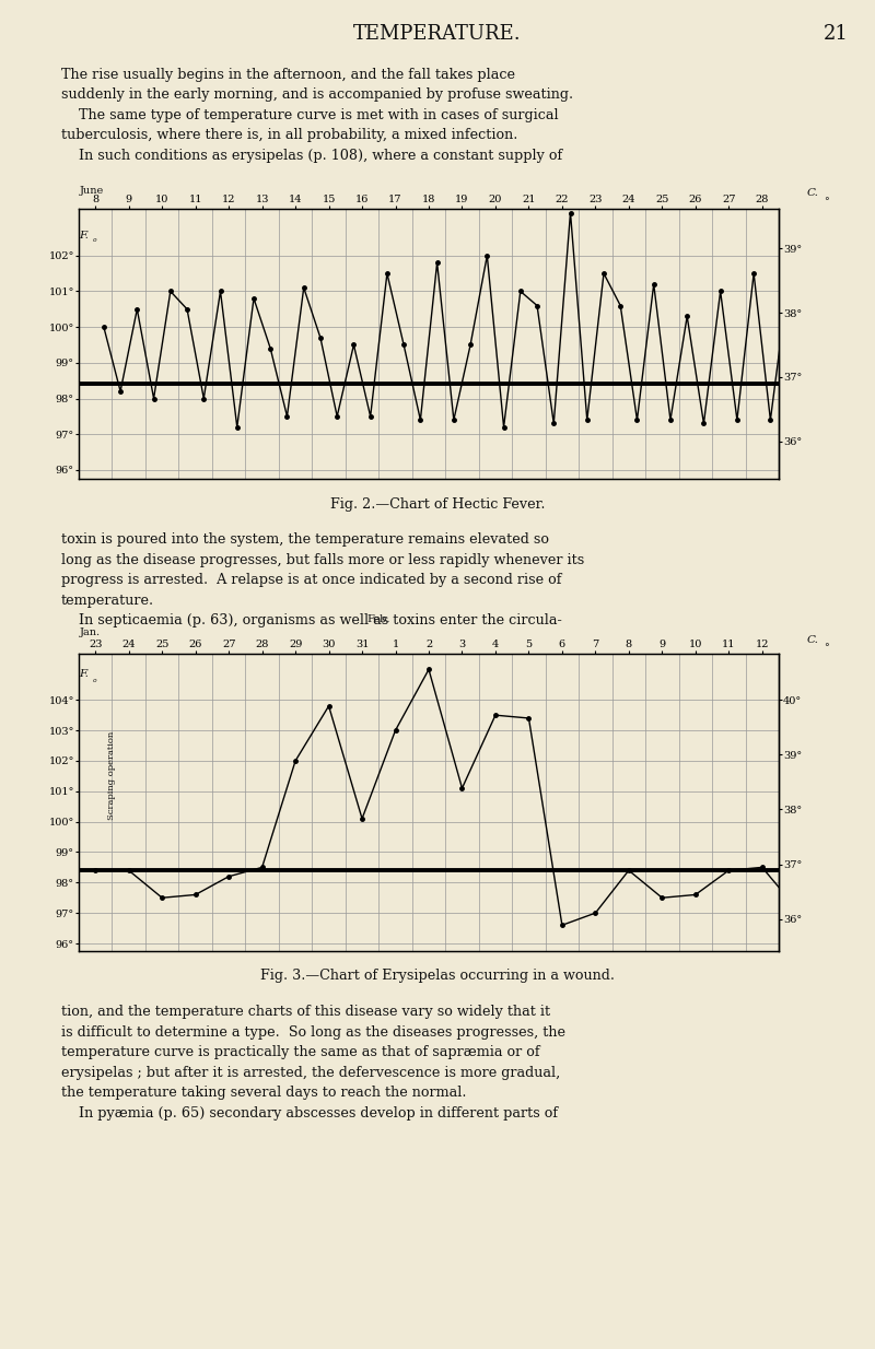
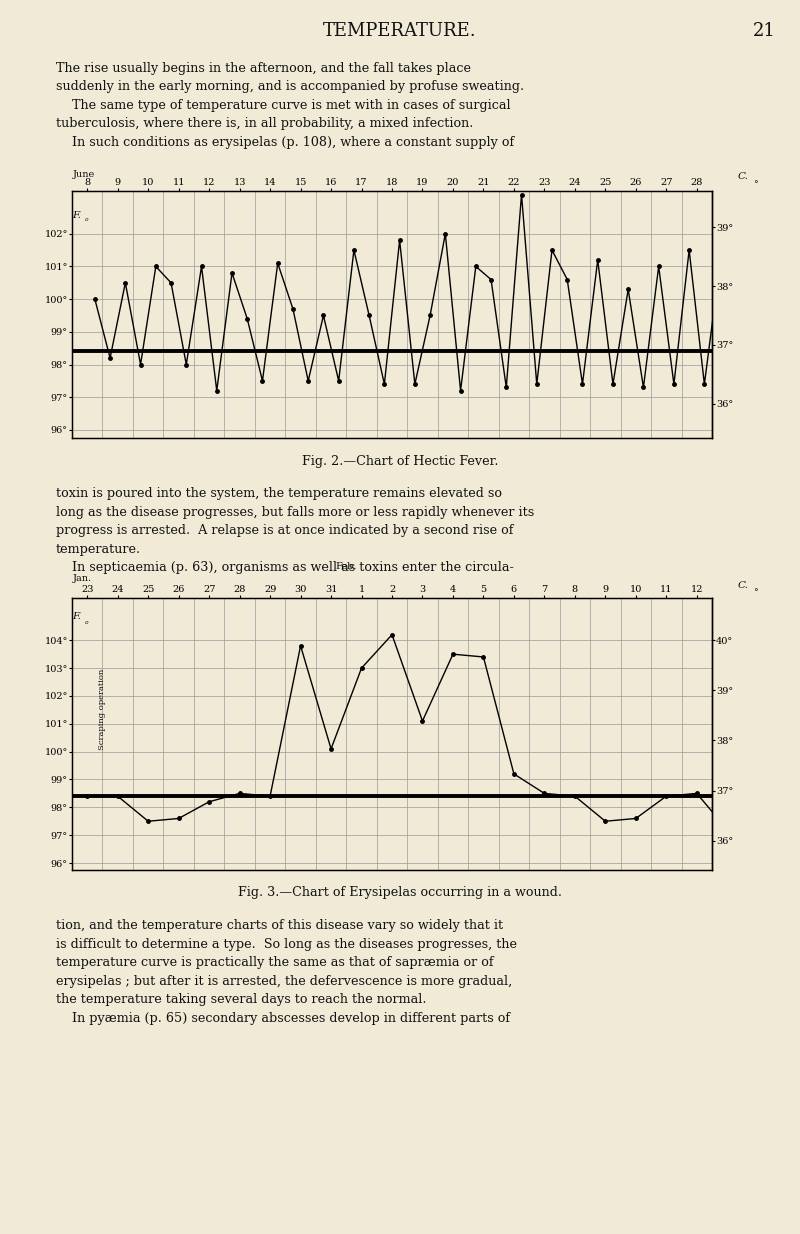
29: 102.0° -> 98.4°
2: 105.0° -> 104.2°
6: 96.6° -> 99.2°
7: 97.0° -> 98.5°
